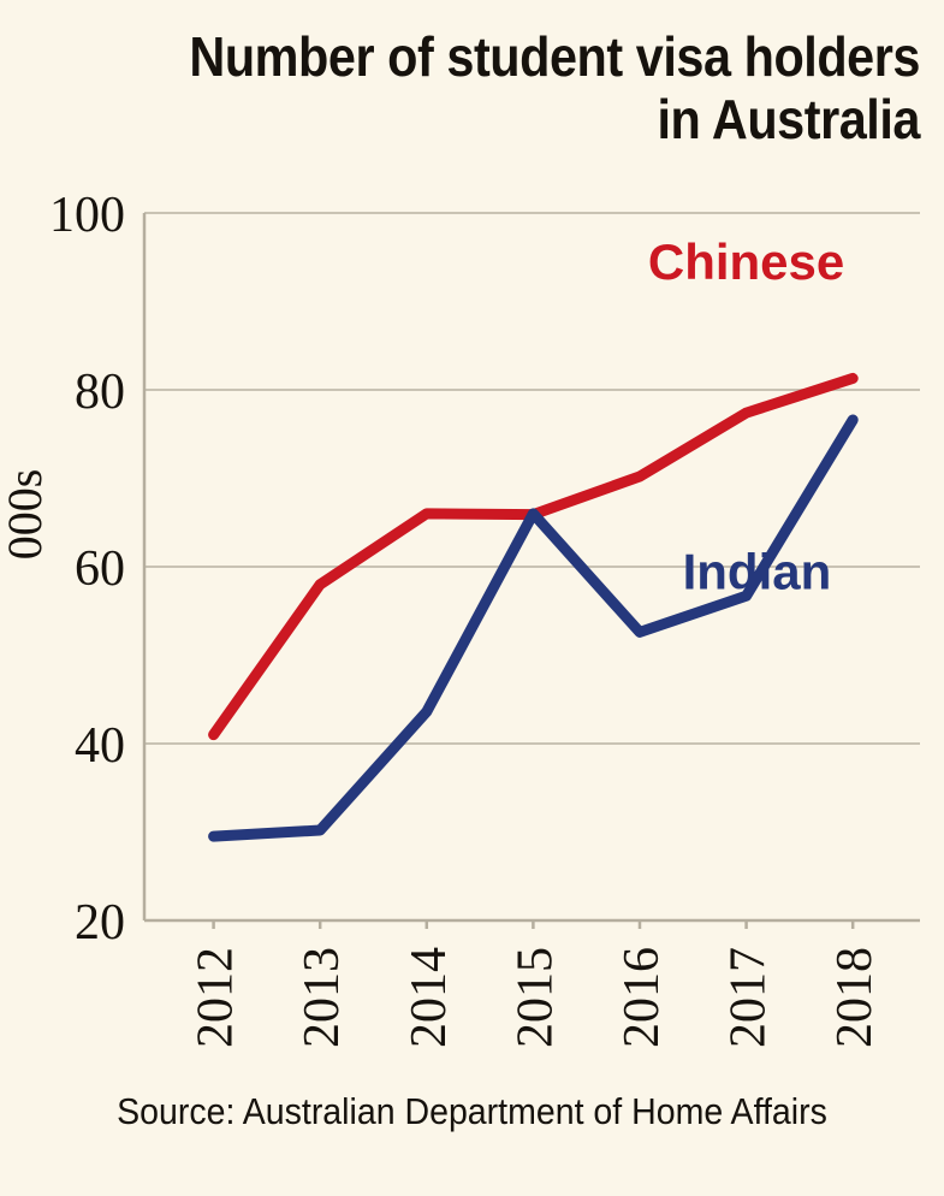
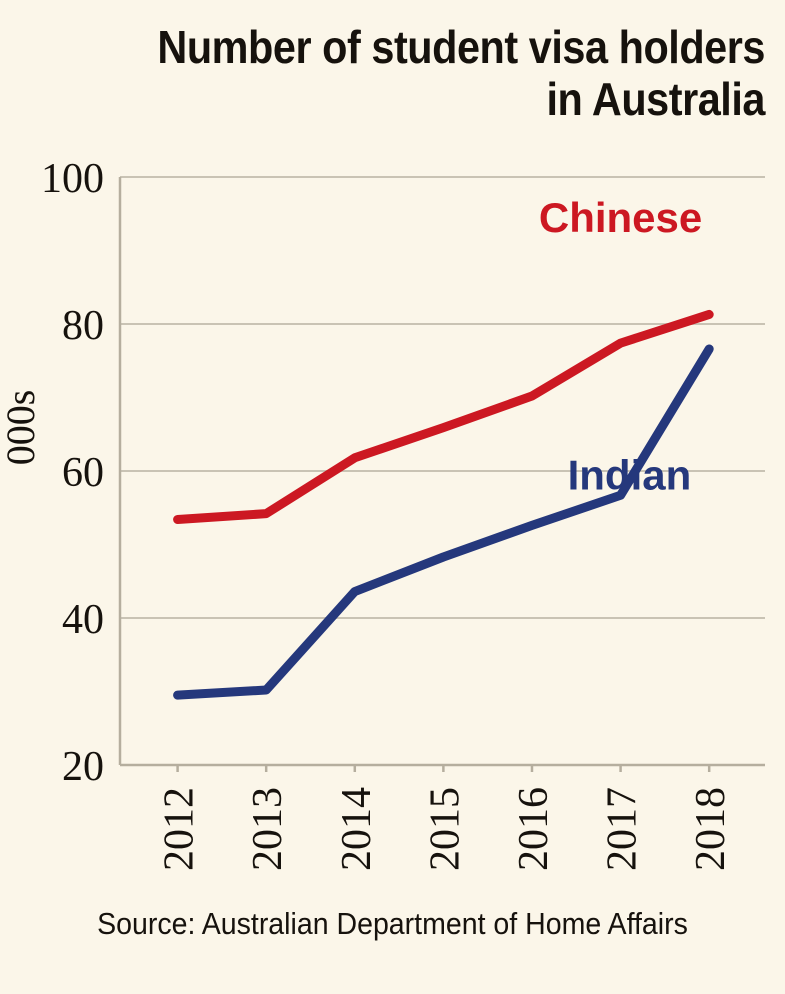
Chinese/2012: 41 -> 53
Chinese/2013: 58 -> 54
Chinese/2014: 66 -> 62
Indian/2015: 66 -> 48
